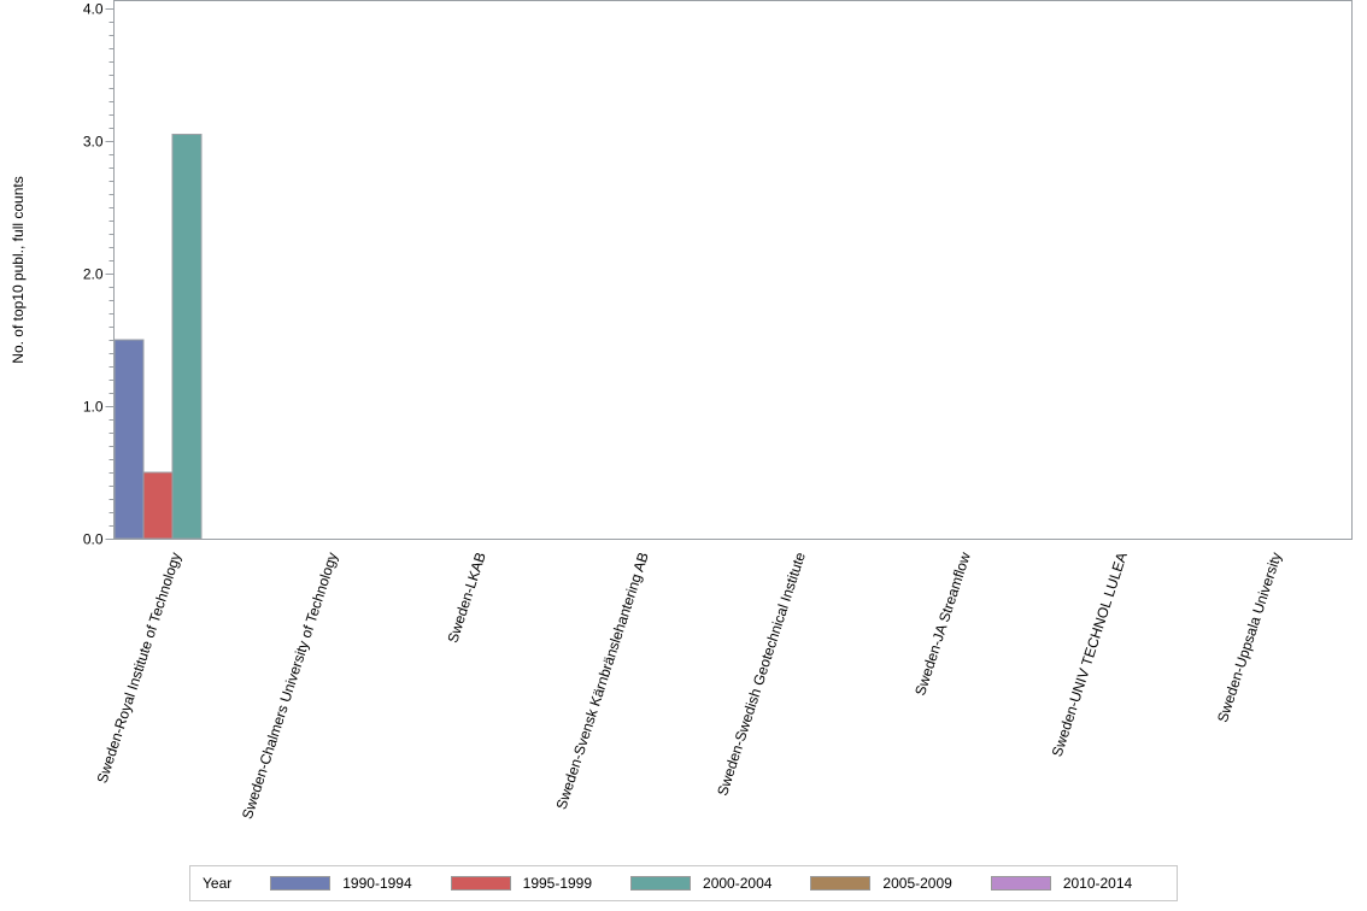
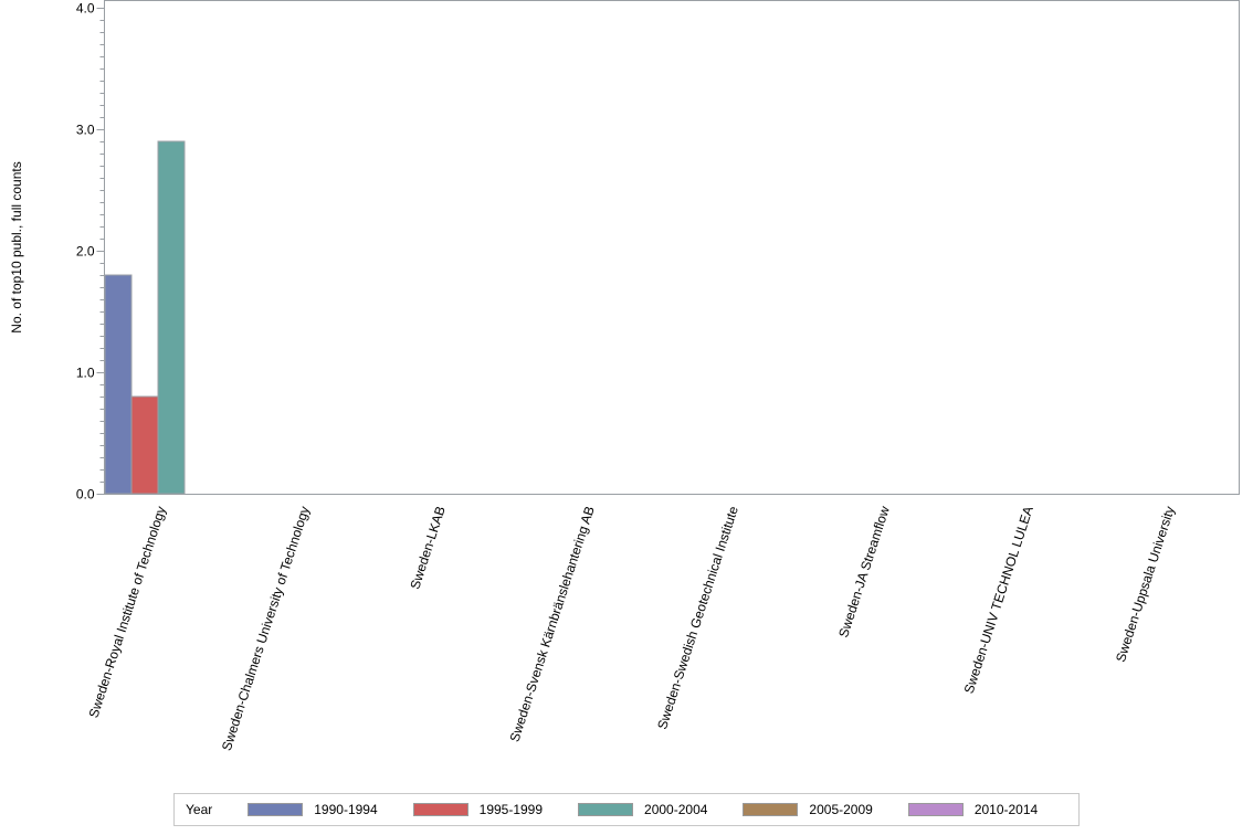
1990-1994/Sweden-Royal Institute of Technology: 1.5 -> 1.8
1995-1999/Sweden-Royal Institute of Technology: 0.5 -> 0.8
2000-2004/Sweden-Royal Institute of Technology: 3.05 -> 2.90
